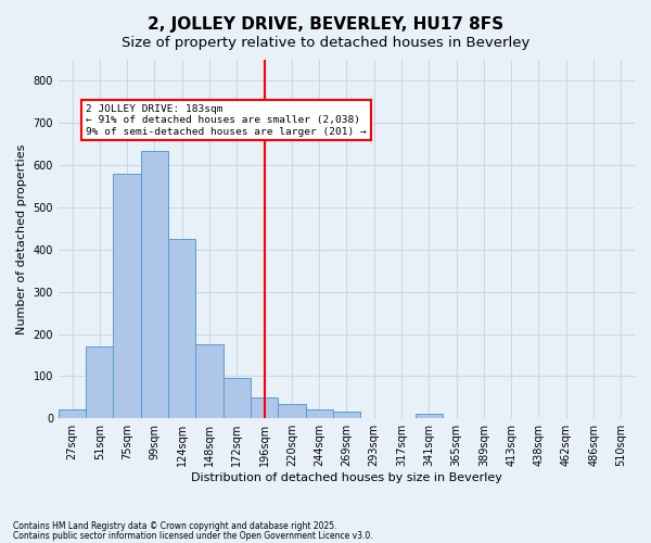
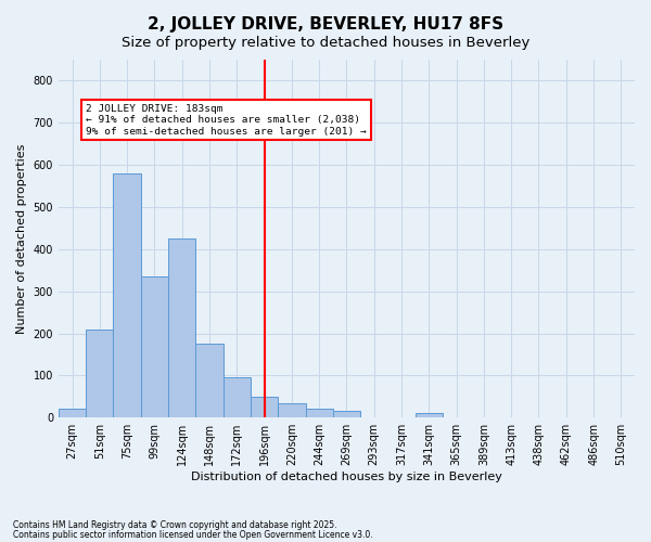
51sqm: 170 -> 210
99sqm: 635 -> 335
